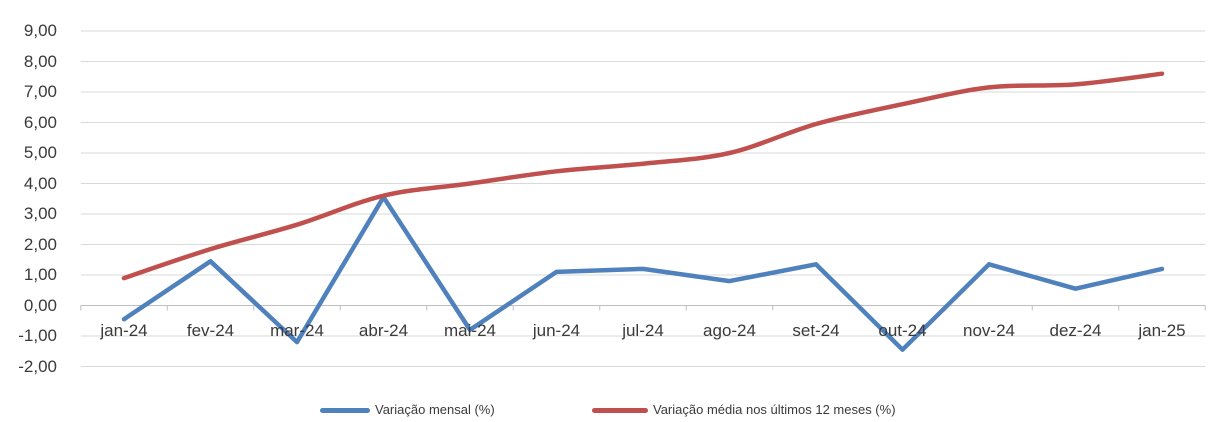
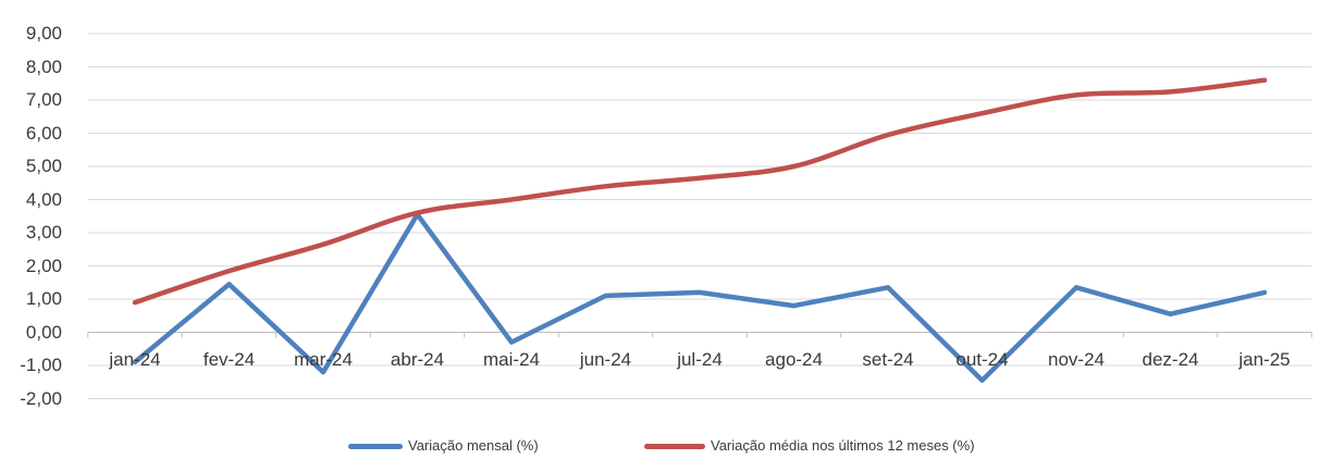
Variação mensal (%)/jan-24: -0,5 -> -0,9
Variação mensal (%)/mai-24: -0,8 -> -0,3
